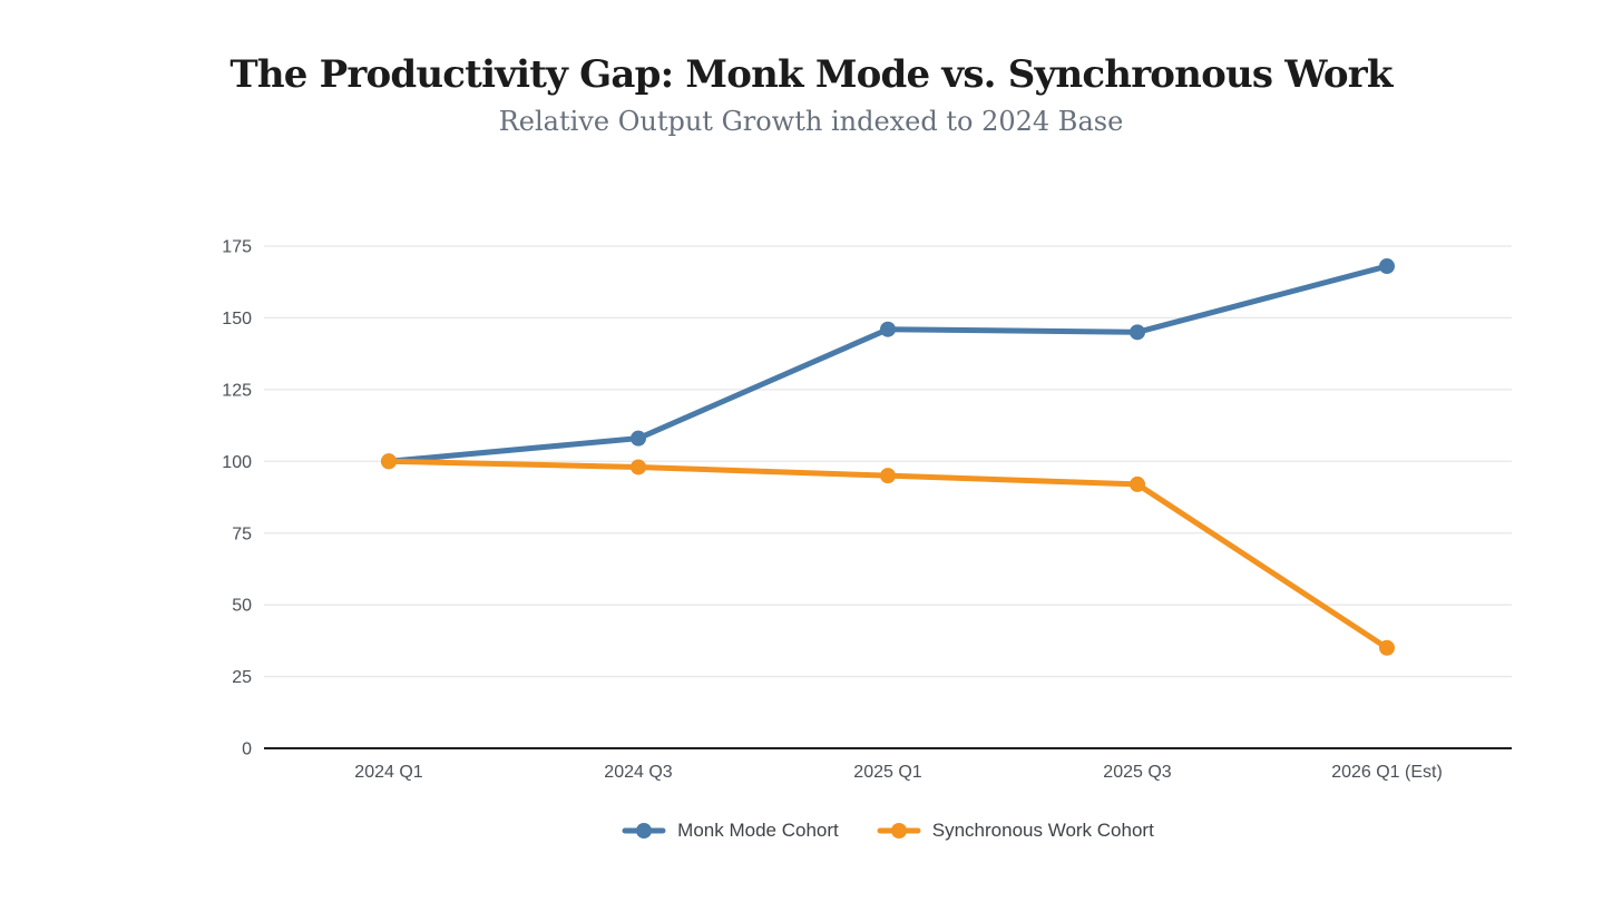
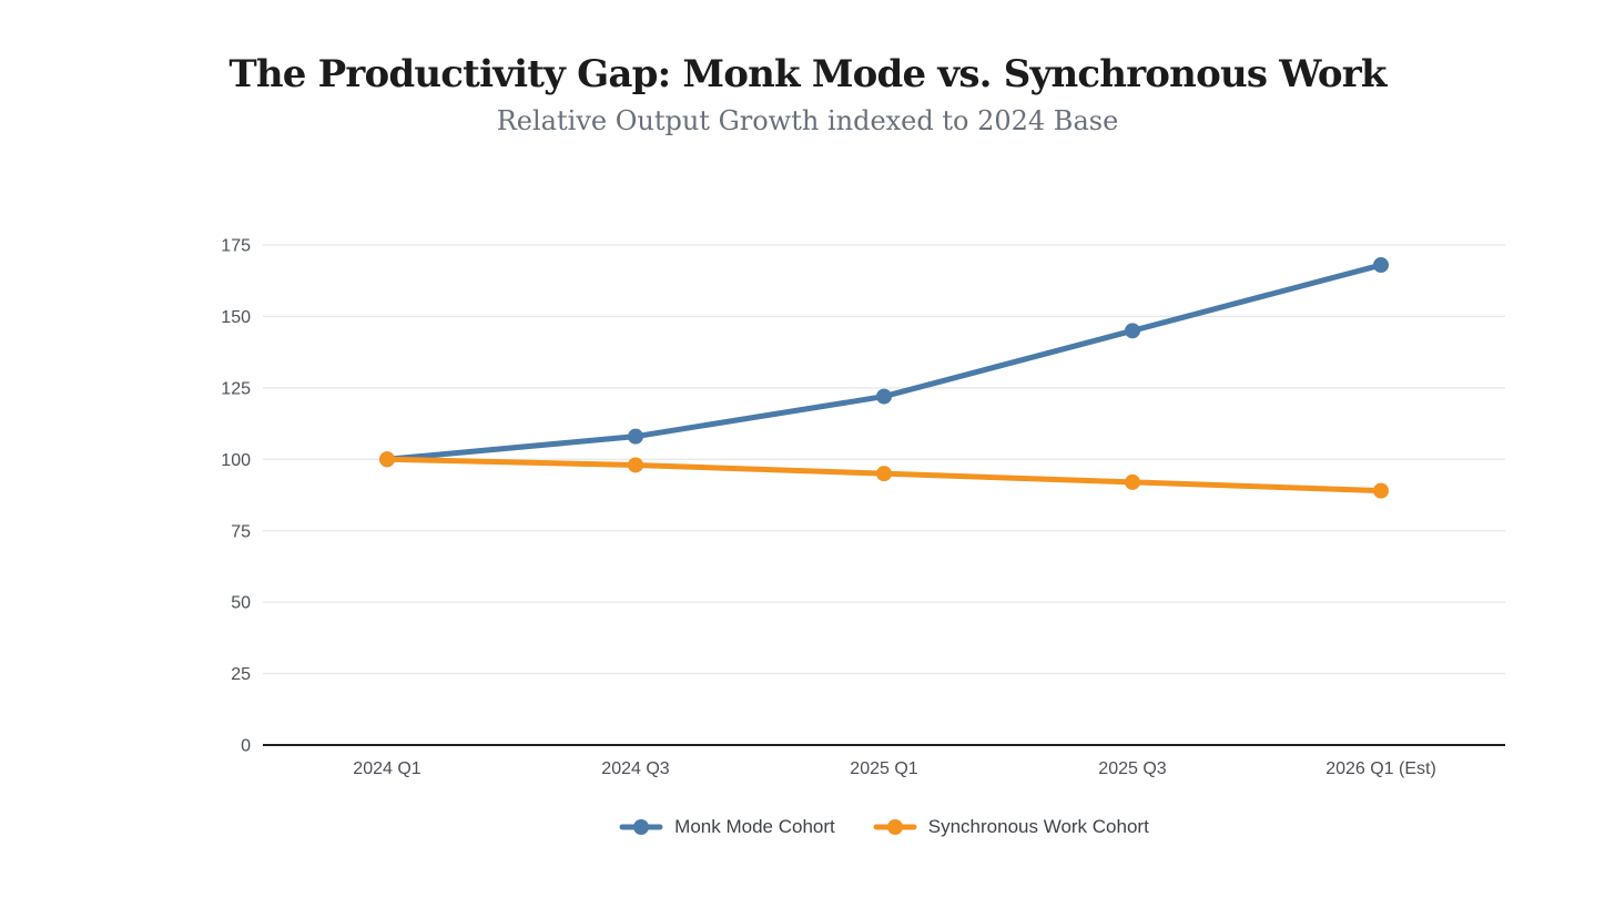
Monk Mode Cohort/2025 Q1: 146 -> 122
Synchronous Work Cohort/2026 Q1 (Est): 35 -> 89
